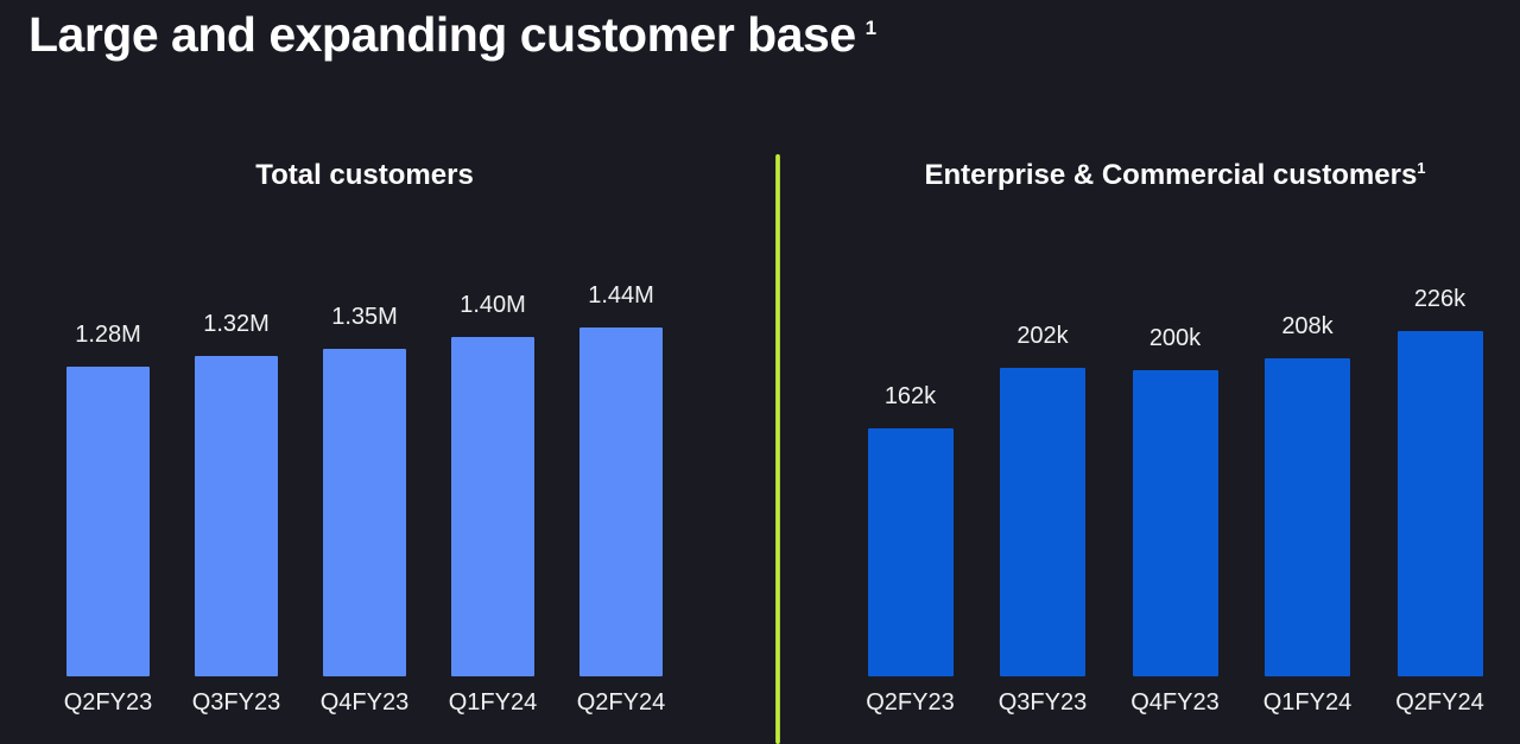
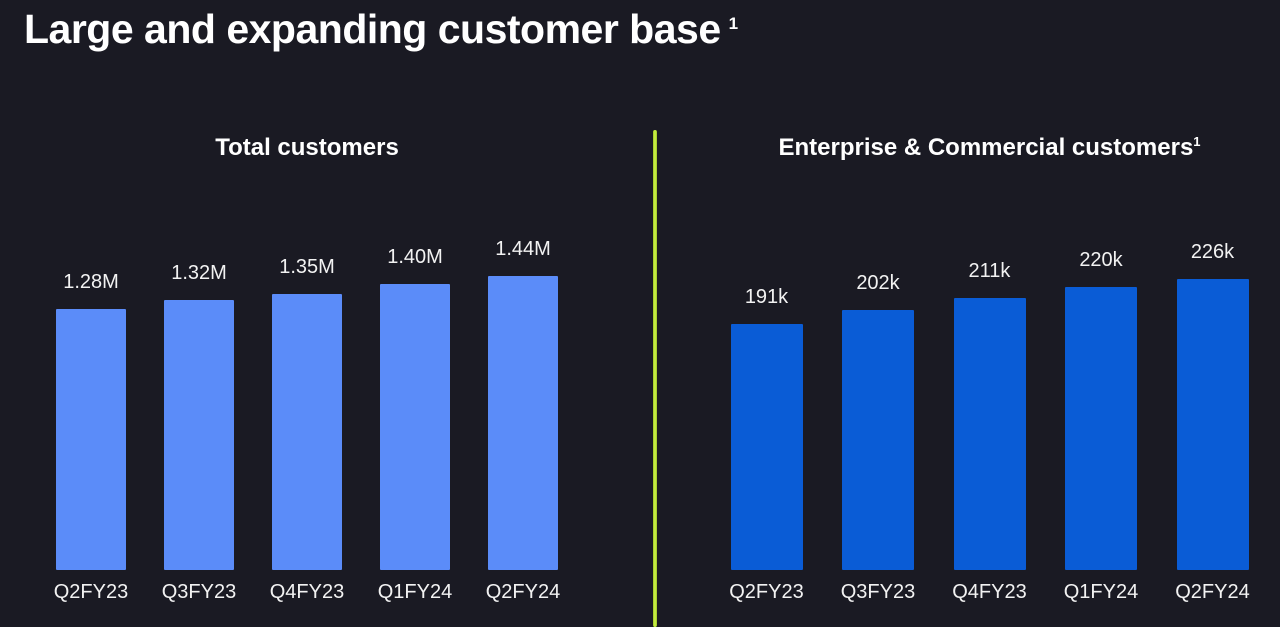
Enterprise & Commercial customers/Q2FY23: 162k -> 191k
Enterprise & Commercial customers/Q4FY23: 200k -> 211k
Enterprise & Commercial customers/Q1FY24: 208k -> 220k
